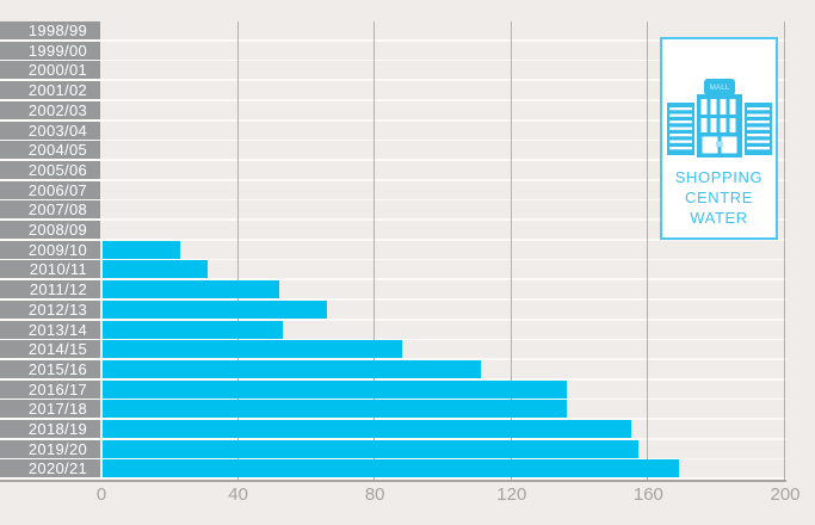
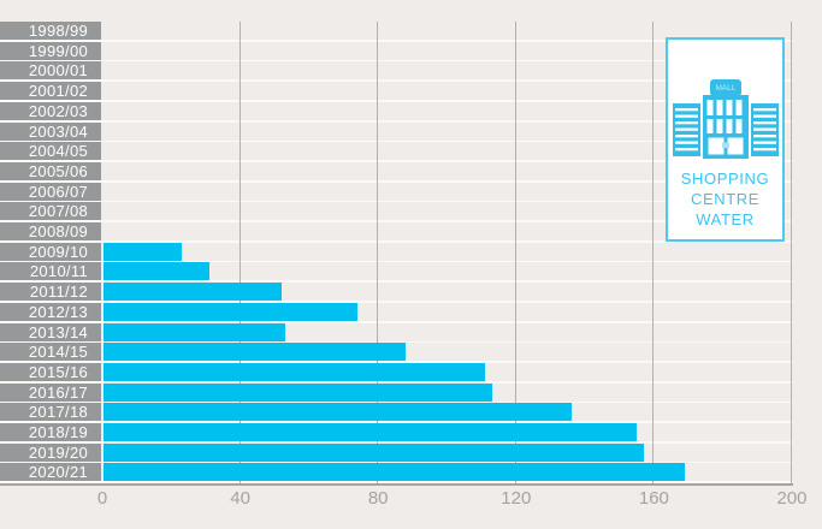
2012/13: 66 -> 74
2016/17: 136 -> 113
